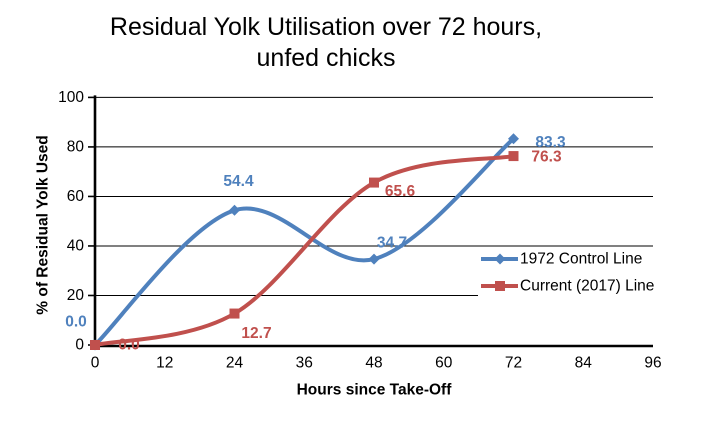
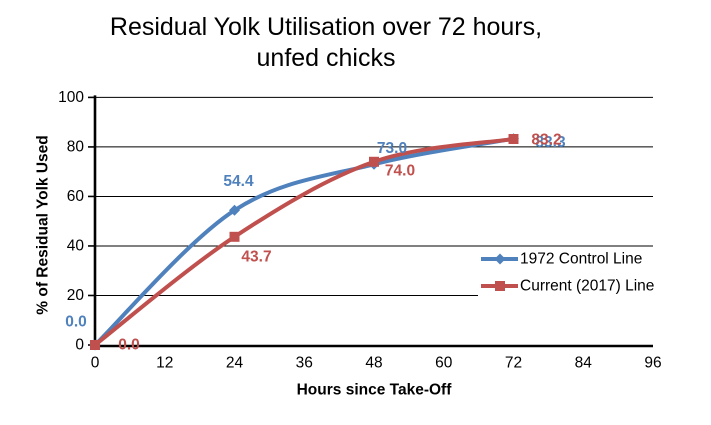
Current (2017) Line/24: 12.7 -> 43.7
1972 Control Line/48: 34.7 -> 73.0
Current (2017) Line/48: 65.6 -> 74.0
Current (2017) Line/72: 76.3 -> 83.2
